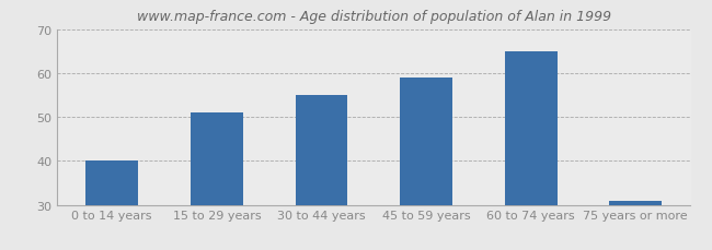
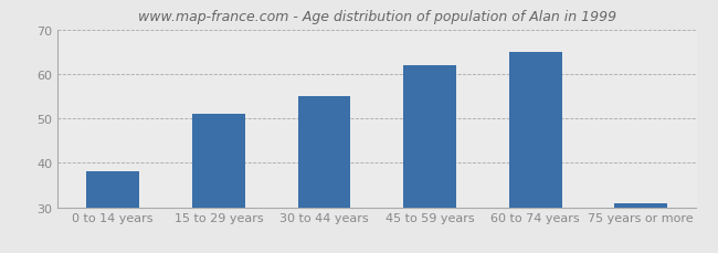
0 to 14 years: 40 -> 38
45 to 59 years: 59 -> 62
